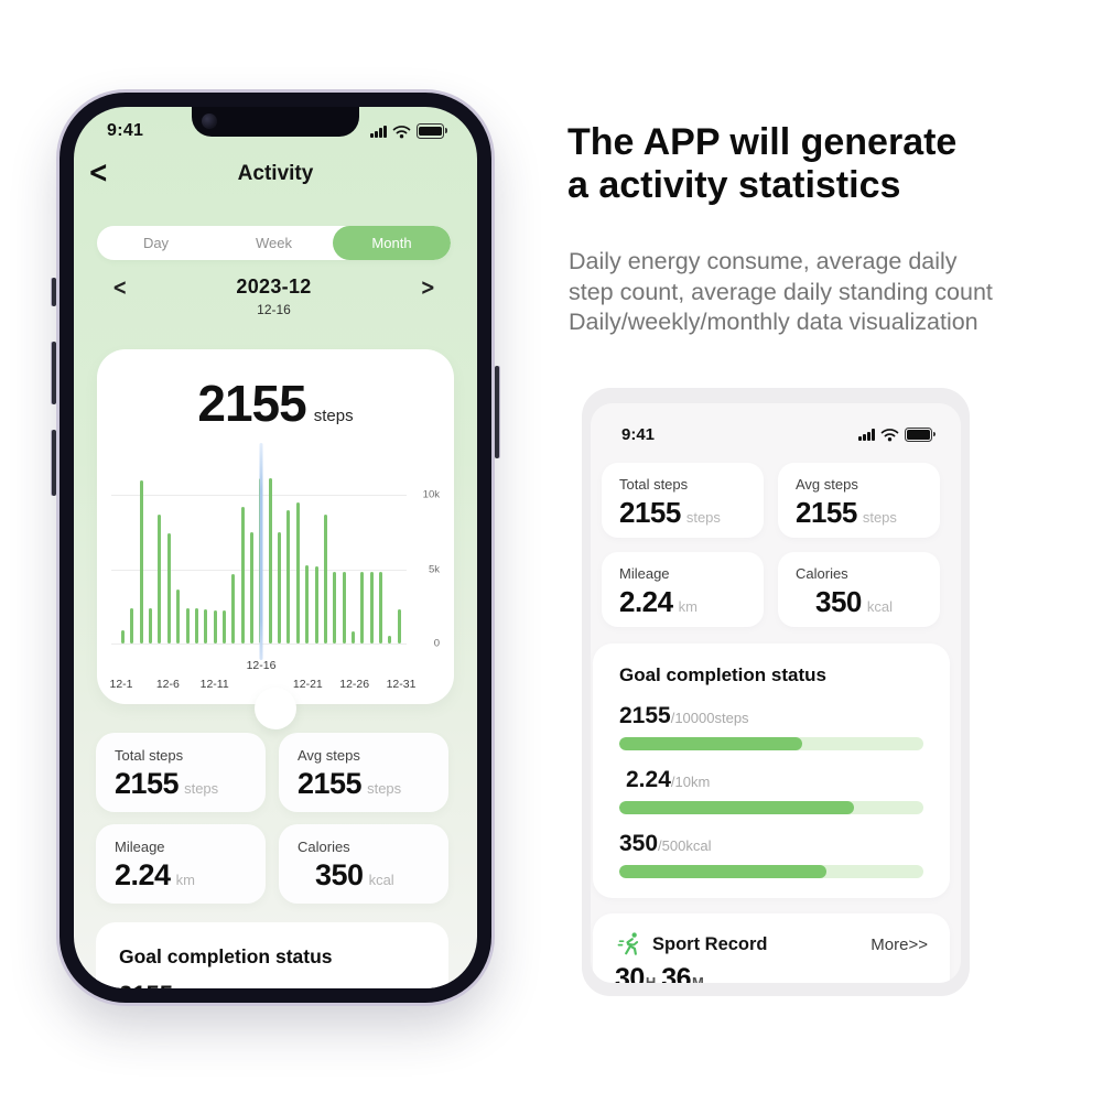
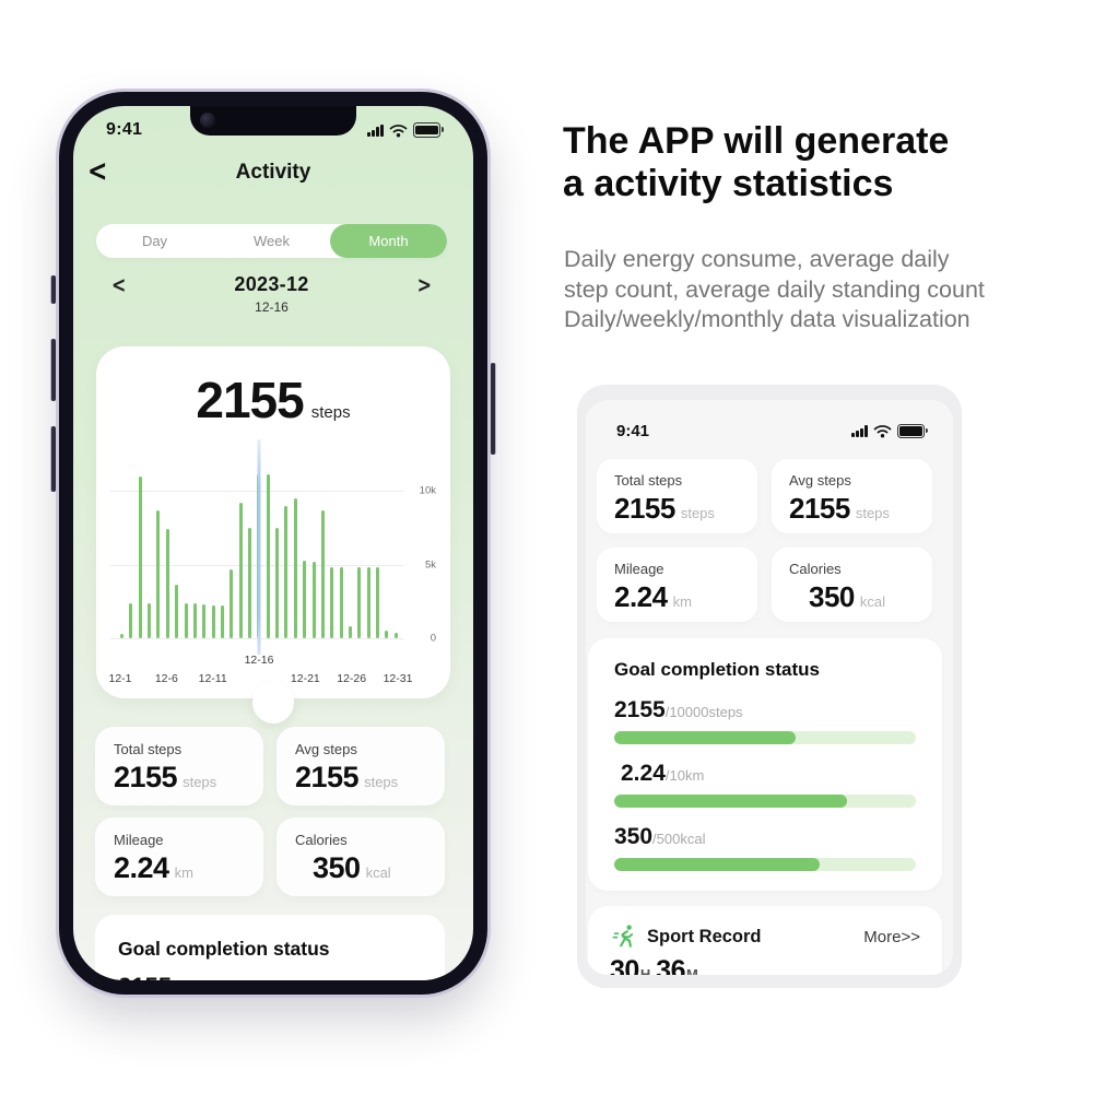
12-1: 0.9k -> 0.3k
12-31: 2.3k -> 0.4k
